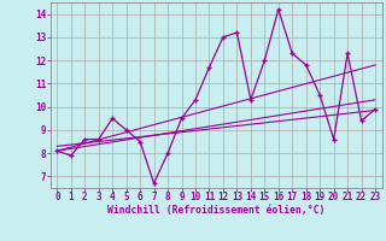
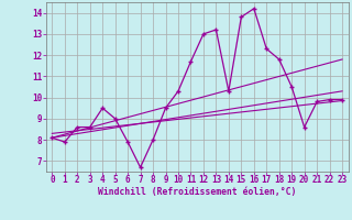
6: 8.5 -> 7.9
15: 12.0 -> 13.8
21: 12.3 -> 9.8
22: 9.4 -> 9.9
